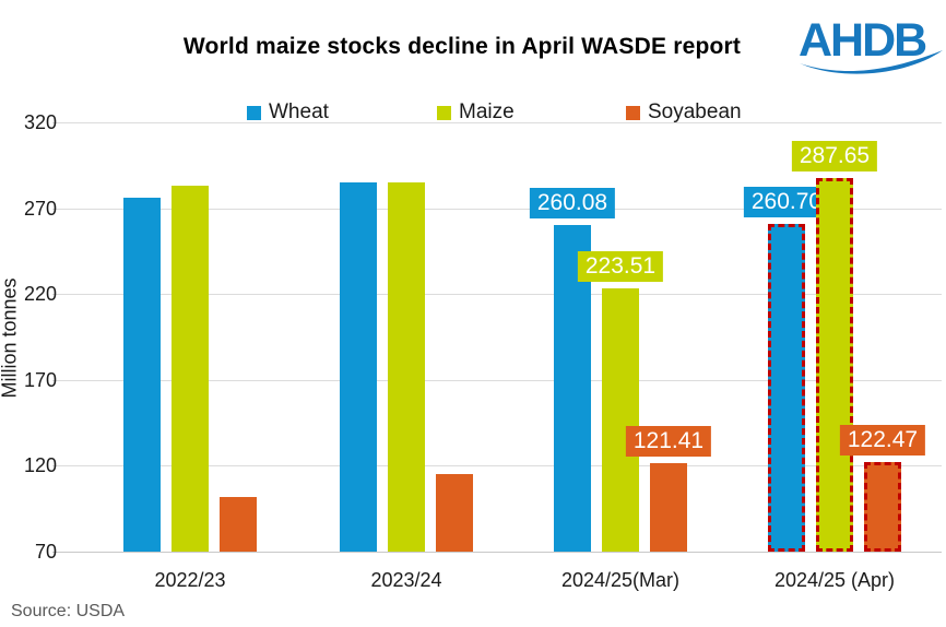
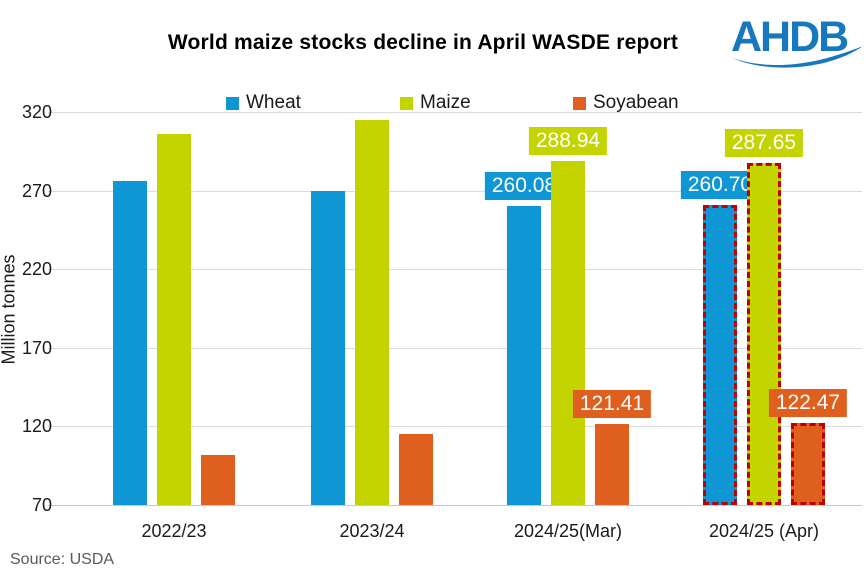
Maize/2022/23: 283 -> 306
Wheat/2023/24: 285 -> 270
Maize/2023/24: 285 -> 315
Maize/2024/25(Mar): 223.51 -> 288.94
